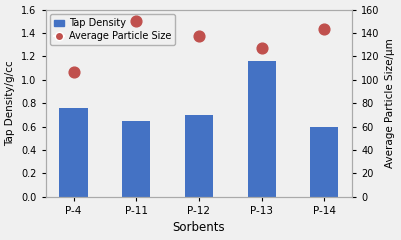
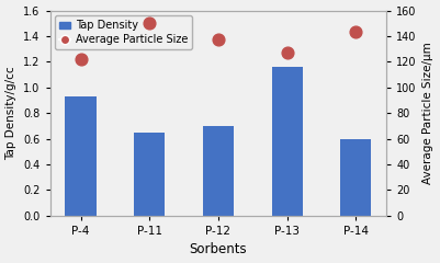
Tap Density/P-4: 0.76 -> 0.93
Average Particle Size/P-4: 107 -> 122
